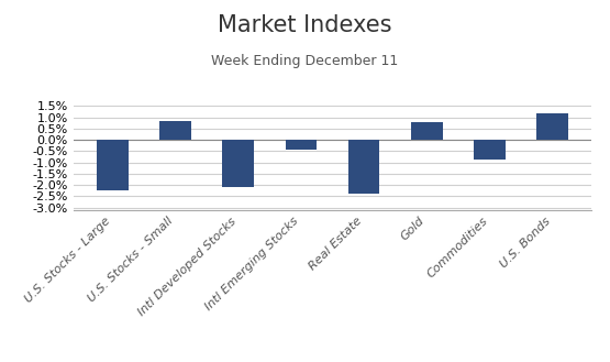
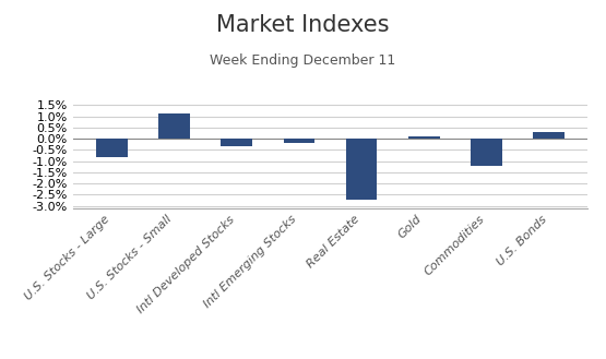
U.S. Stocks - Large: -2.25% -> -0.80%
U.S. Stocks - Small: 0.85% -> 1.10%
Intl Developed Stocks: -2.10% -> -0.35%
Intl Emerging Stocks: -0.45% -> -0.20%
Real Estate: -2.40% -> -2.70%
Gold: 0.80% -> 0.10%
Commodities: -0.85% -> -1.20%
U.S. Bonds: 1.15% -> 0.30%
